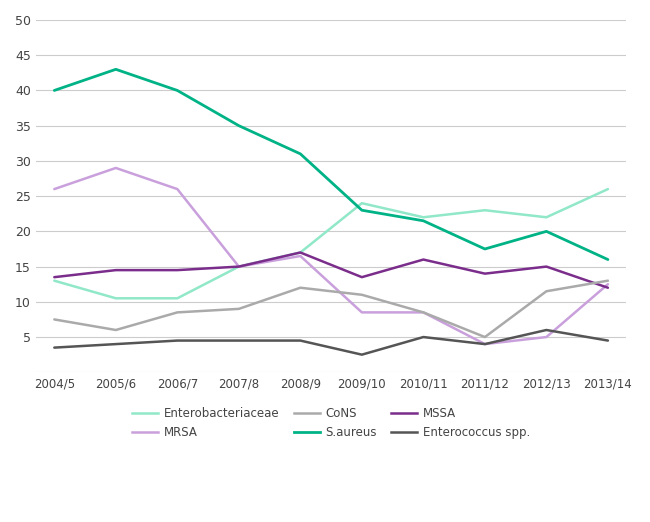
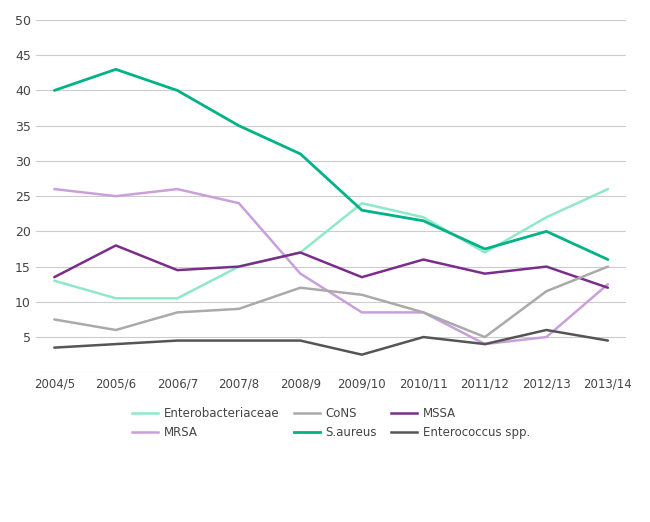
MRSA/2005/6: 29.0 -> 25.0
MSSA/2005/6: 14.5 -> 18.0
MRSA/2007/8: 15.0 -> 24.0
MRSA/2008/9: 16.5 -> 14.0
Enterobacteriaceae/2011/12: 23.0 -> 17.0
CoNS/2013/14: 13.0 -> 15.0
